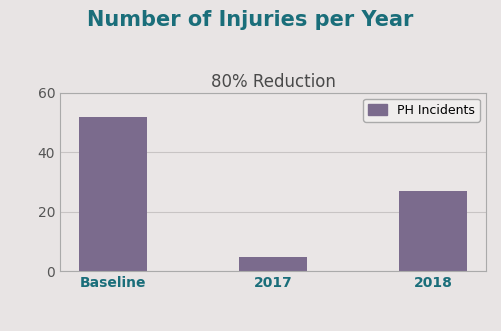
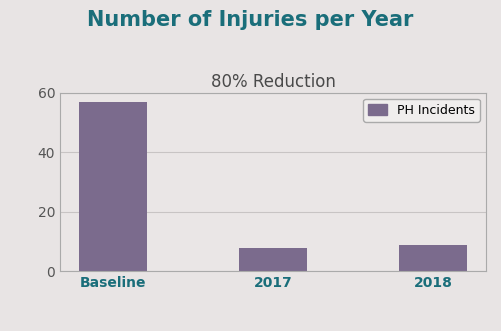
Baseline: 52 -> 57
2017: 5 -> 8
2018: 27 -> 9
